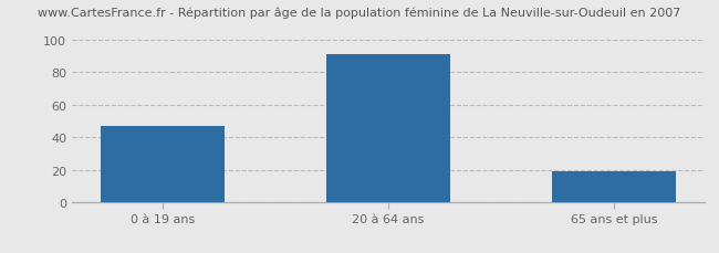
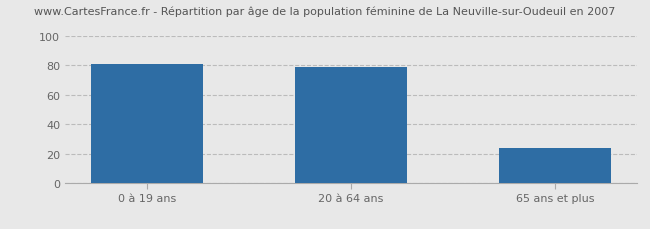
0 à 19 ans: 47 -> 81
20 à 64 ans: 91 -> 79
65 ans et plus: 19 -> 24
